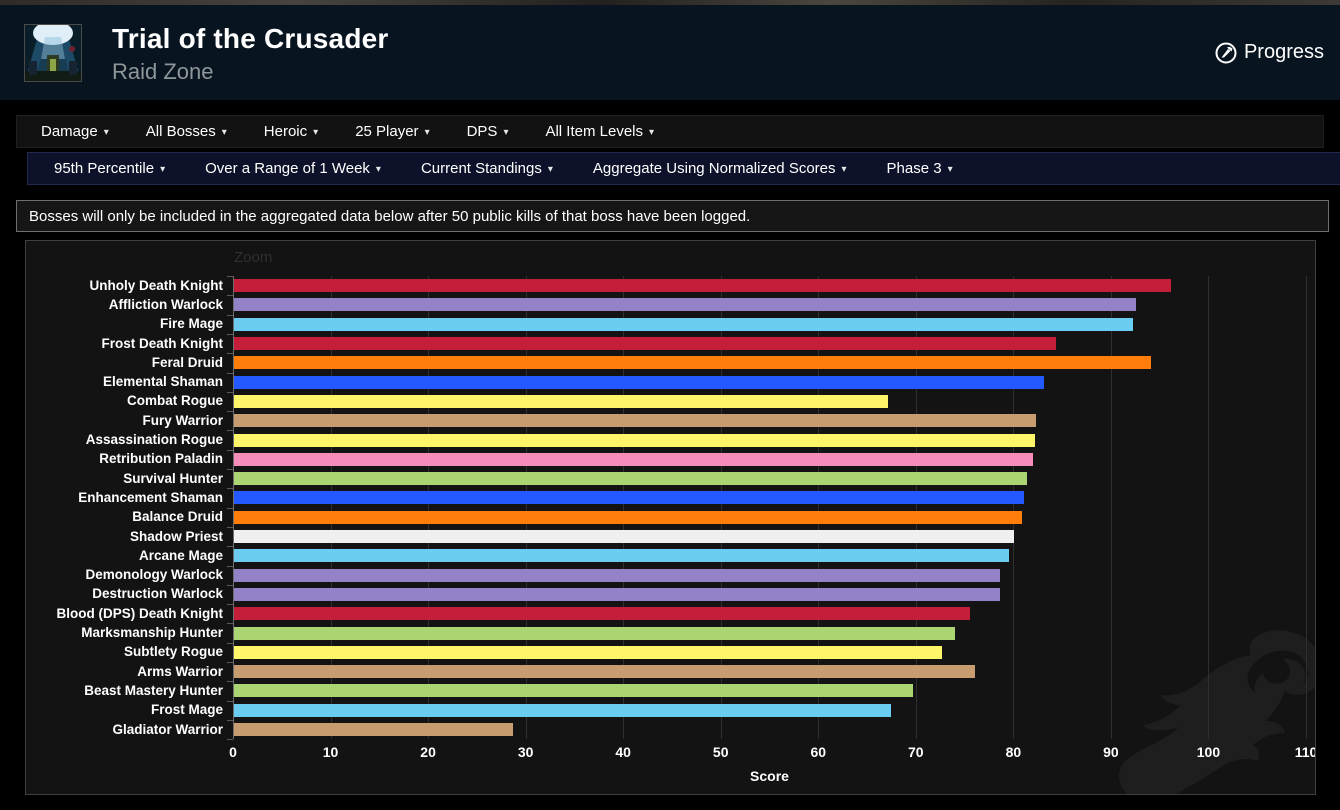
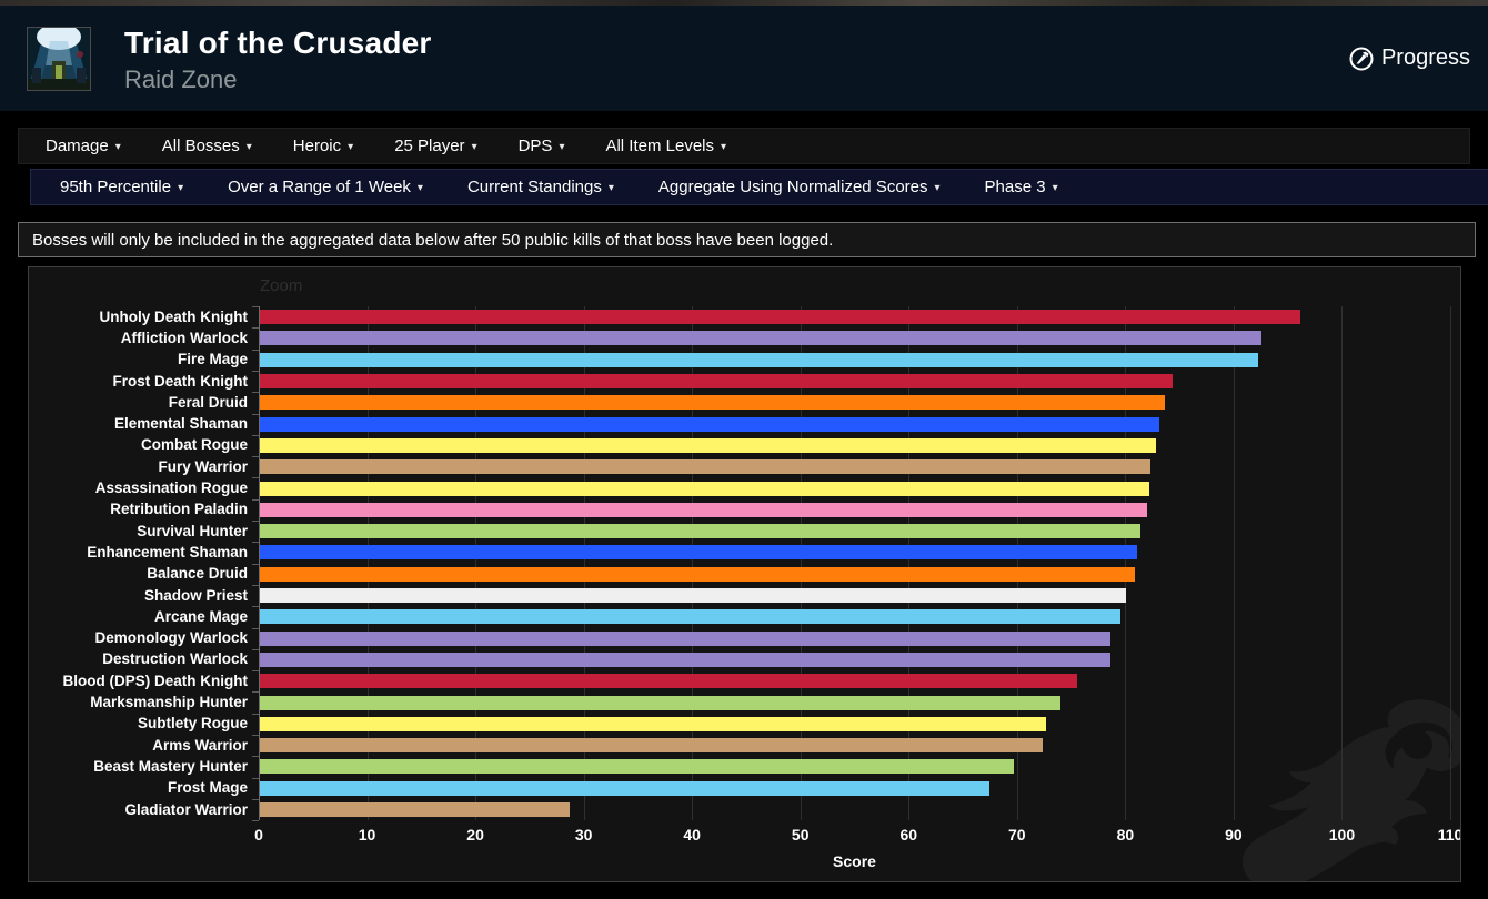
Feral Druid: 94 -> 84
Combat Rogue: 67 -> 83
Arms Warrior: 76 -> 72
